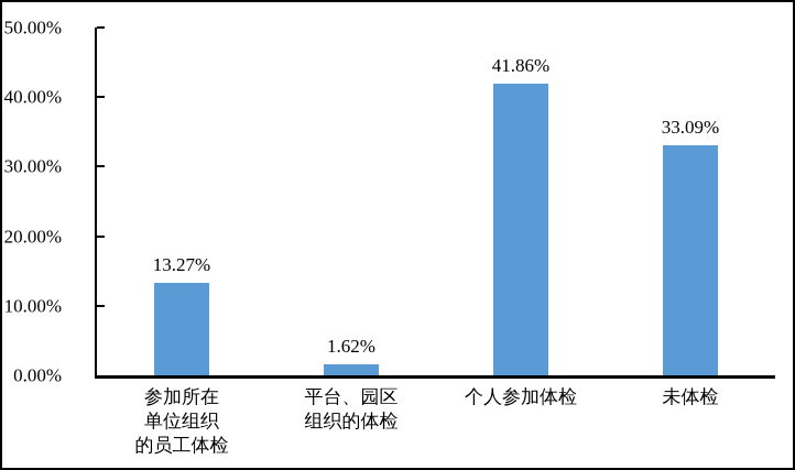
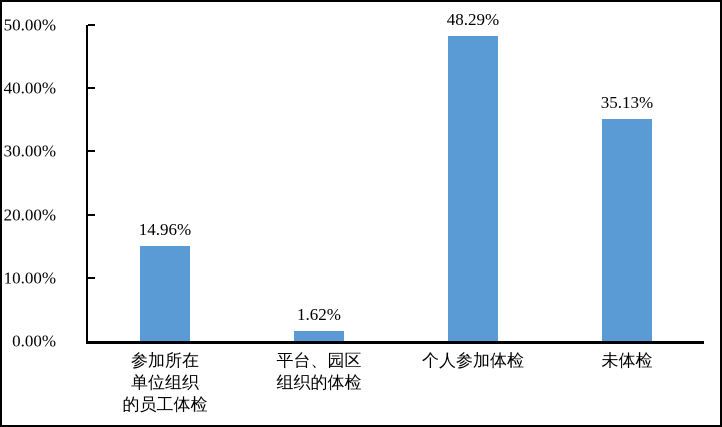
参加所在 单位组织 的员工体检: 13.27% -> 14.96%
个人参加体检: 41.86% -> 48.29%
未体检: 33.09% -> 35.13%
